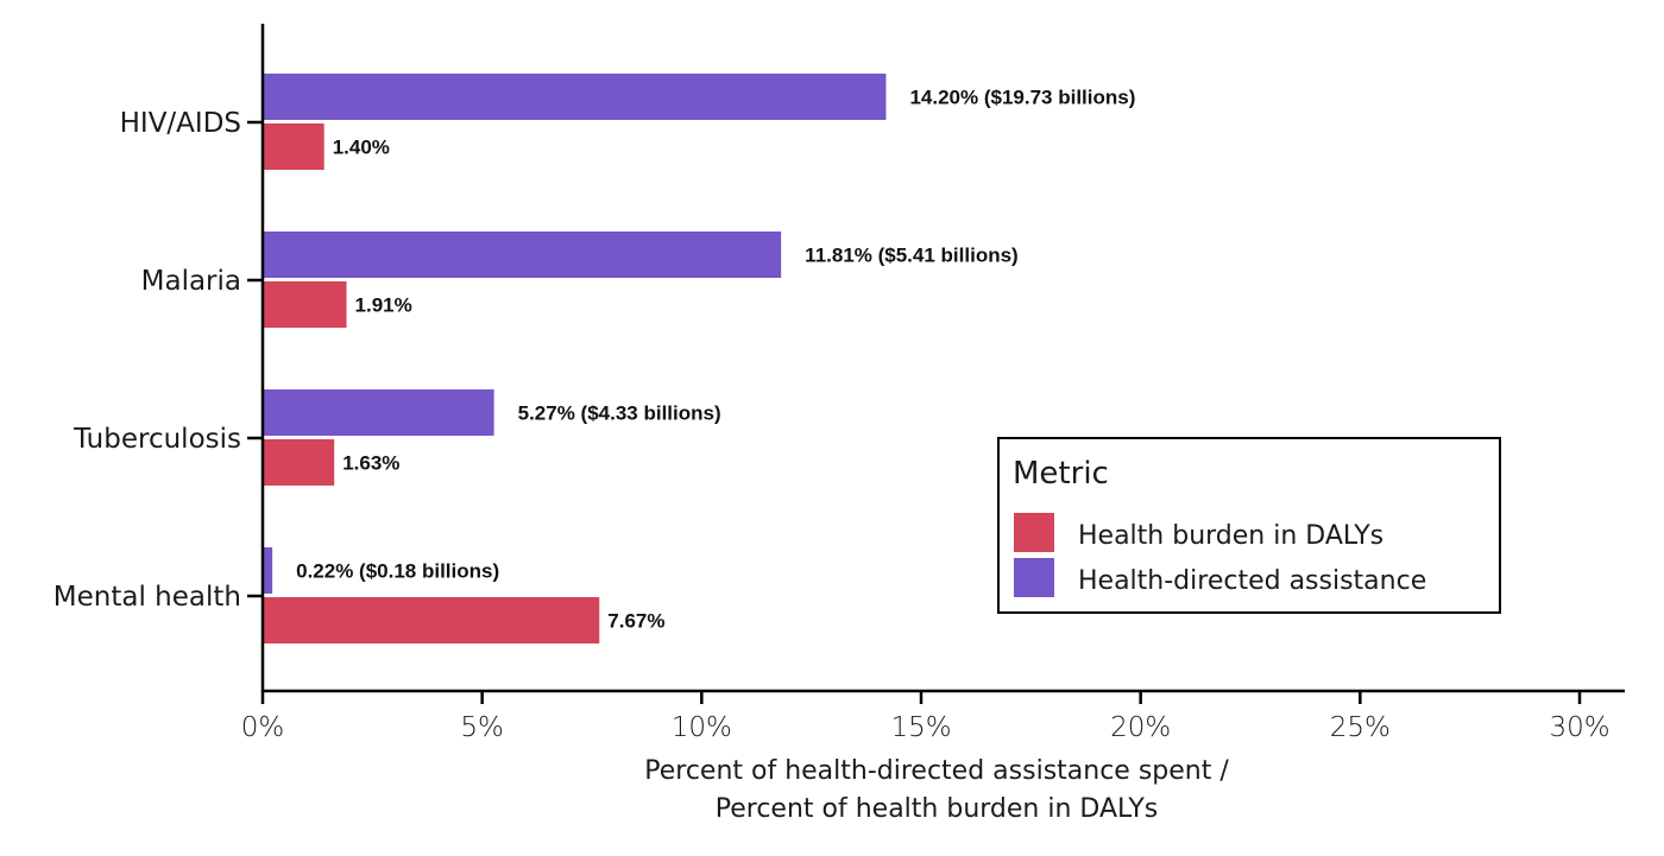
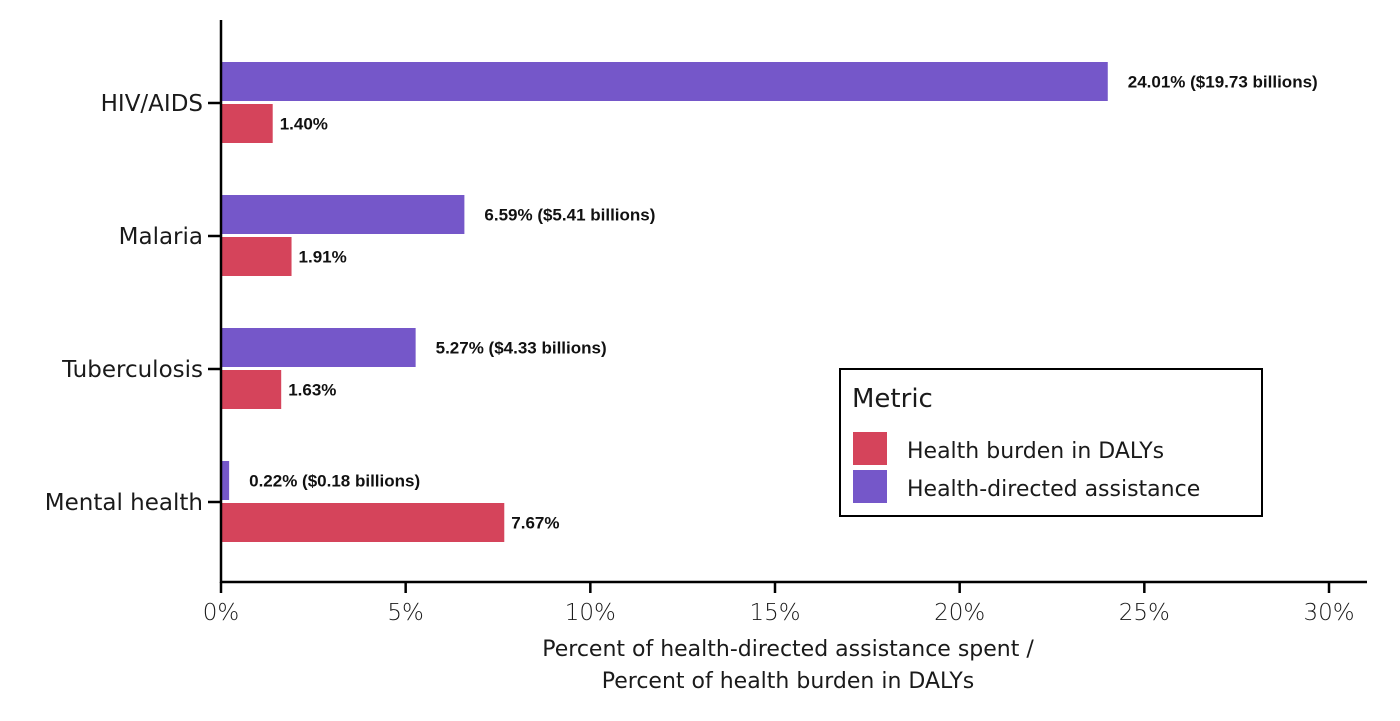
Health-directed assistance/HIV/AIDS: 14.20% -> 24.01%
Health-directed assistance/Malaria: 11.81% -> 6.59%
